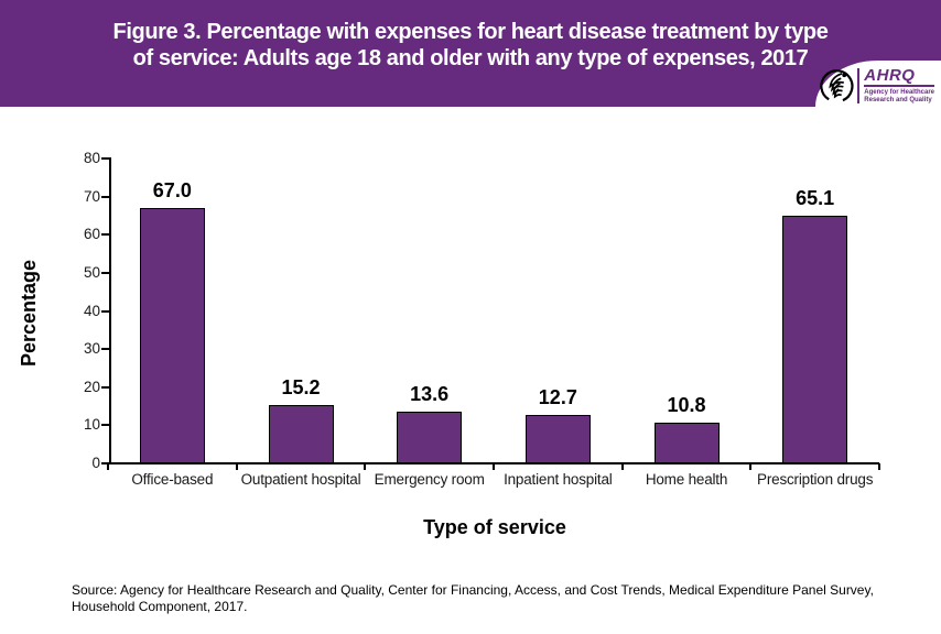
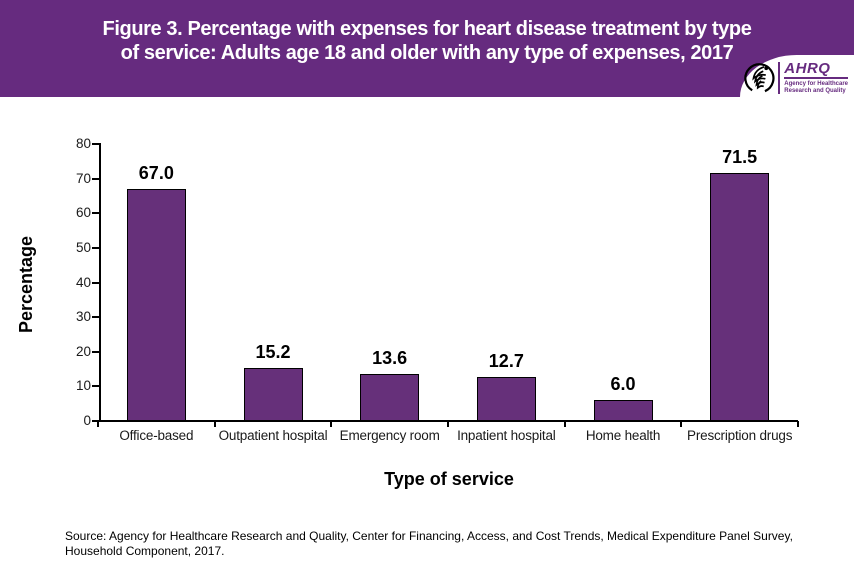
Home health: 10.8 -> 6.0
Prescription drugs: 65.1 -> 71.5
